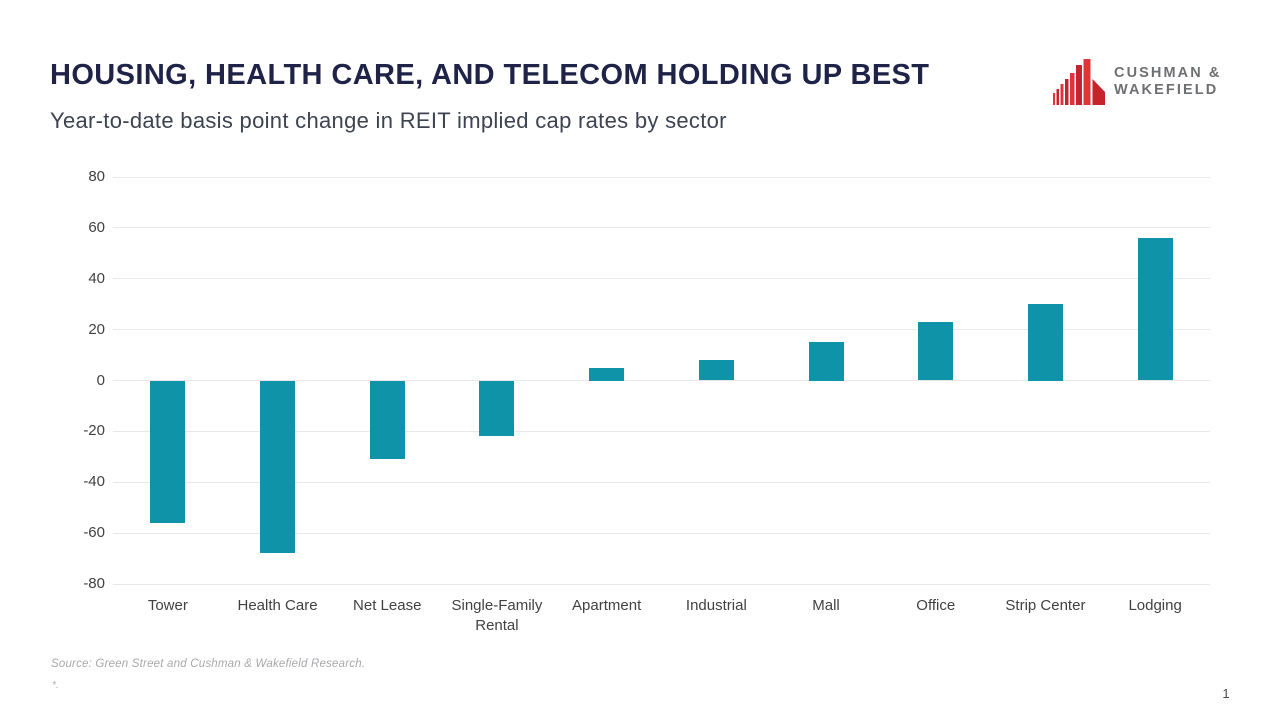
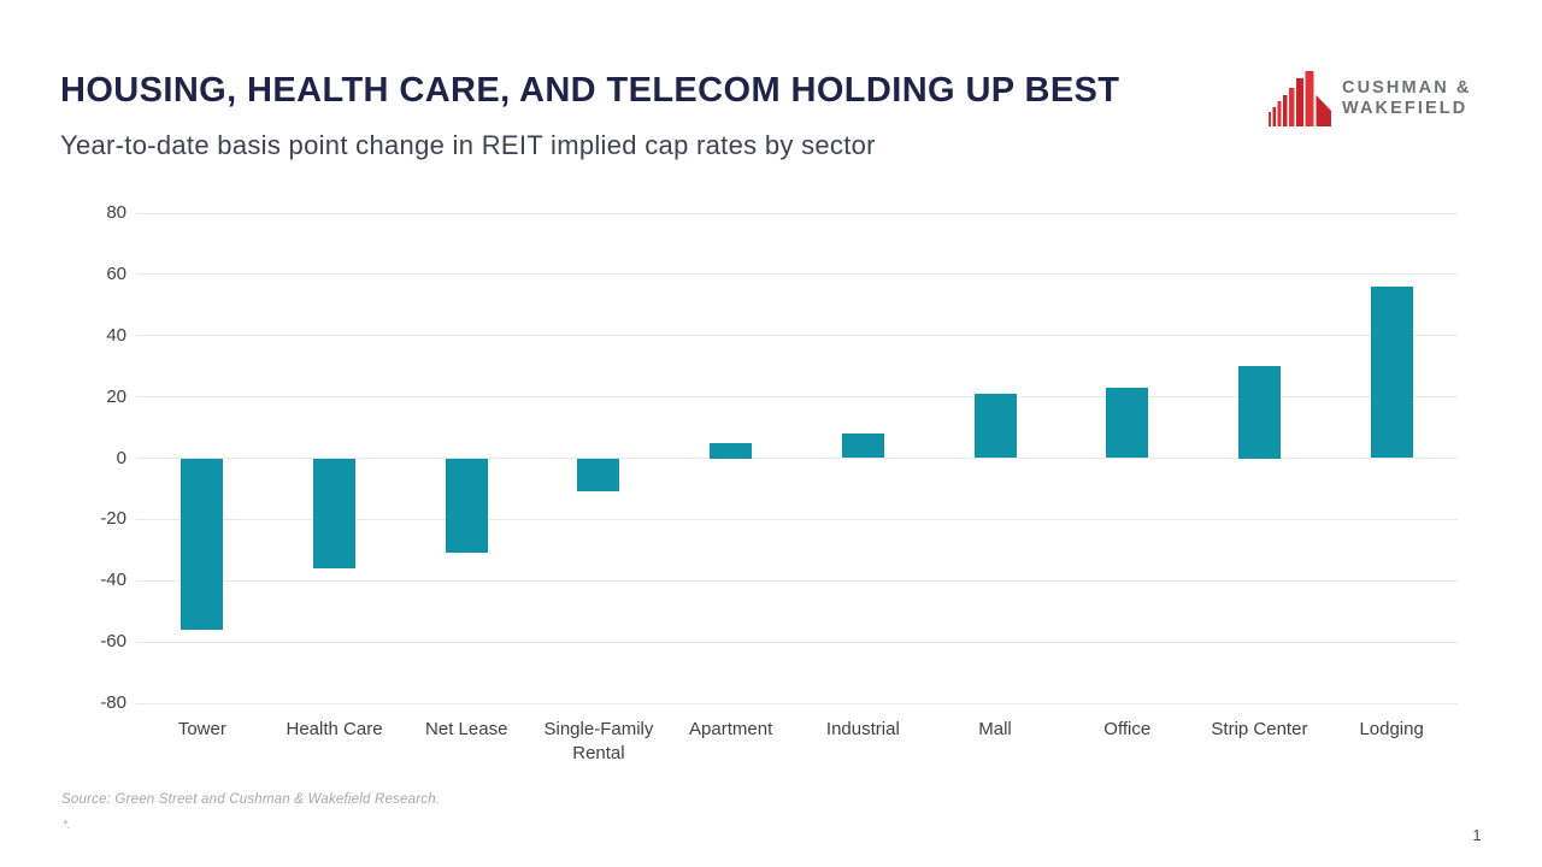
Health Care: -68 -> -36
Single-Family Rental: -22 -> -11
Mall: 15 -> 21
